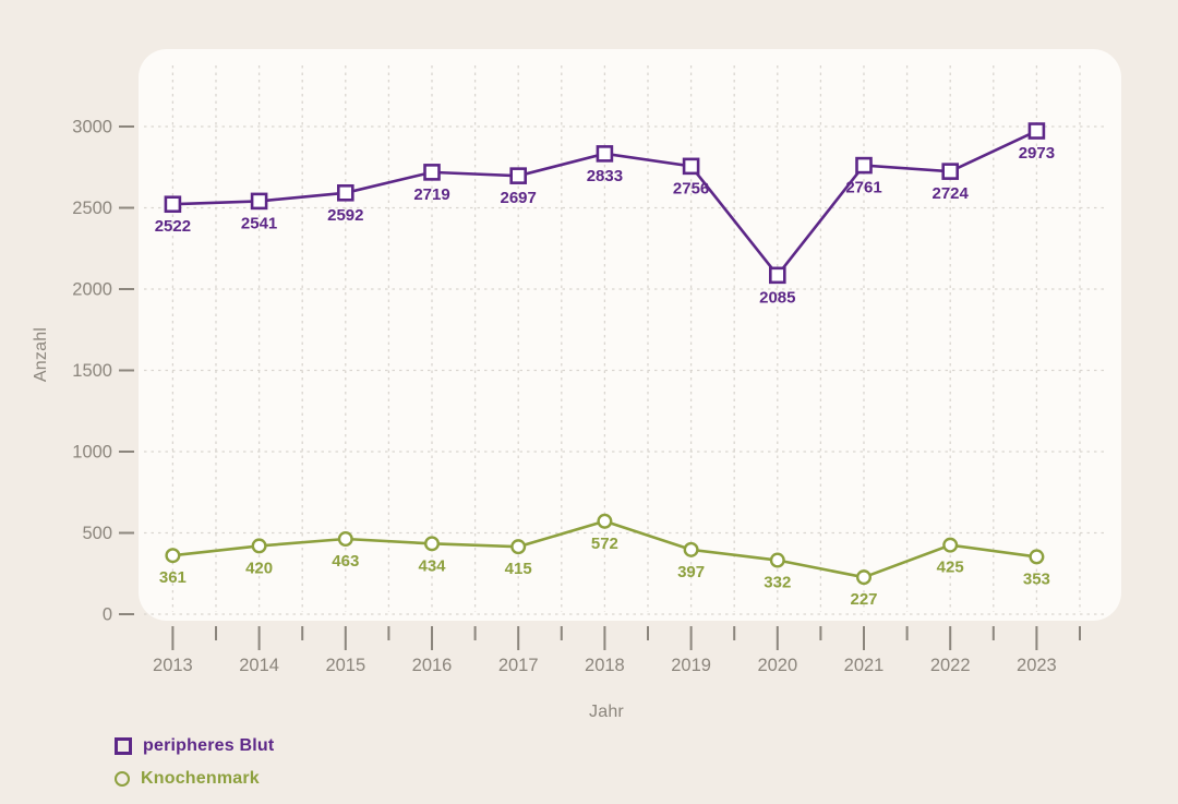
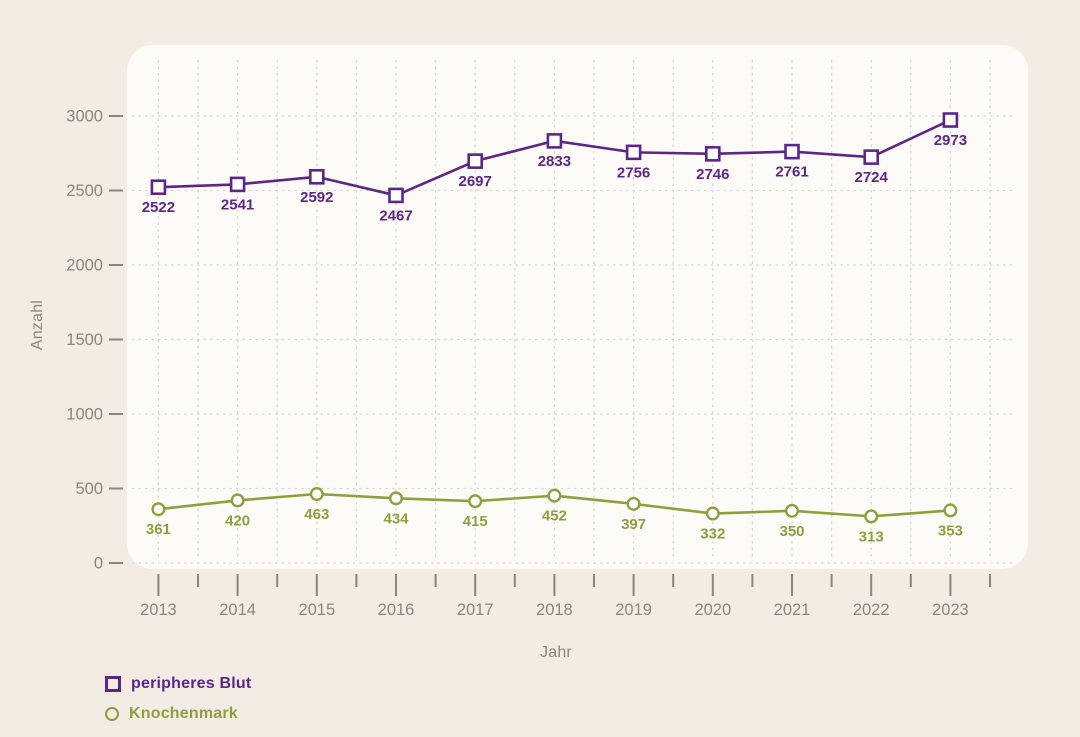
peripheres Blut/2016: 2719 -> 2467
Knochenmark/2018: 572 -> 452
peripheres Blut/2020: 2085 -> 2746
Knochenmark/2021: 227 -> 350
Knochenmark/2022: 425 -> 313
